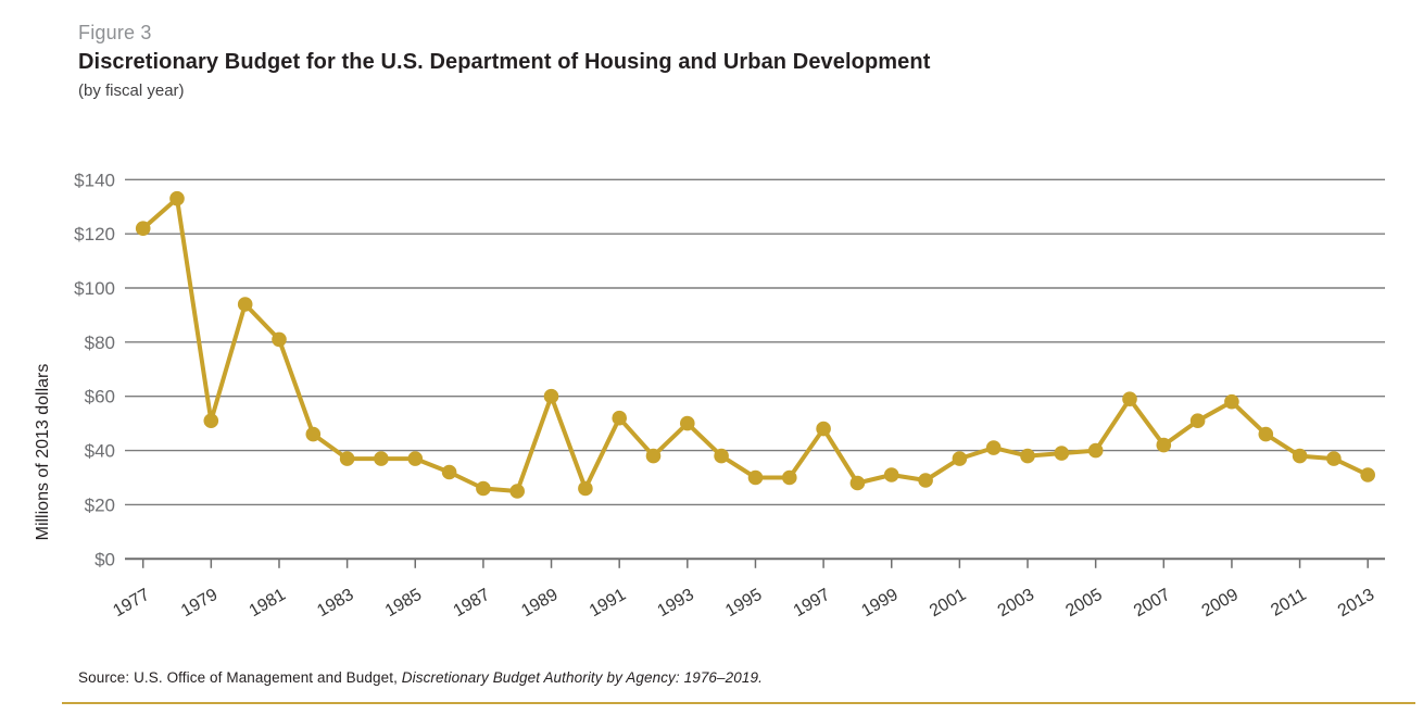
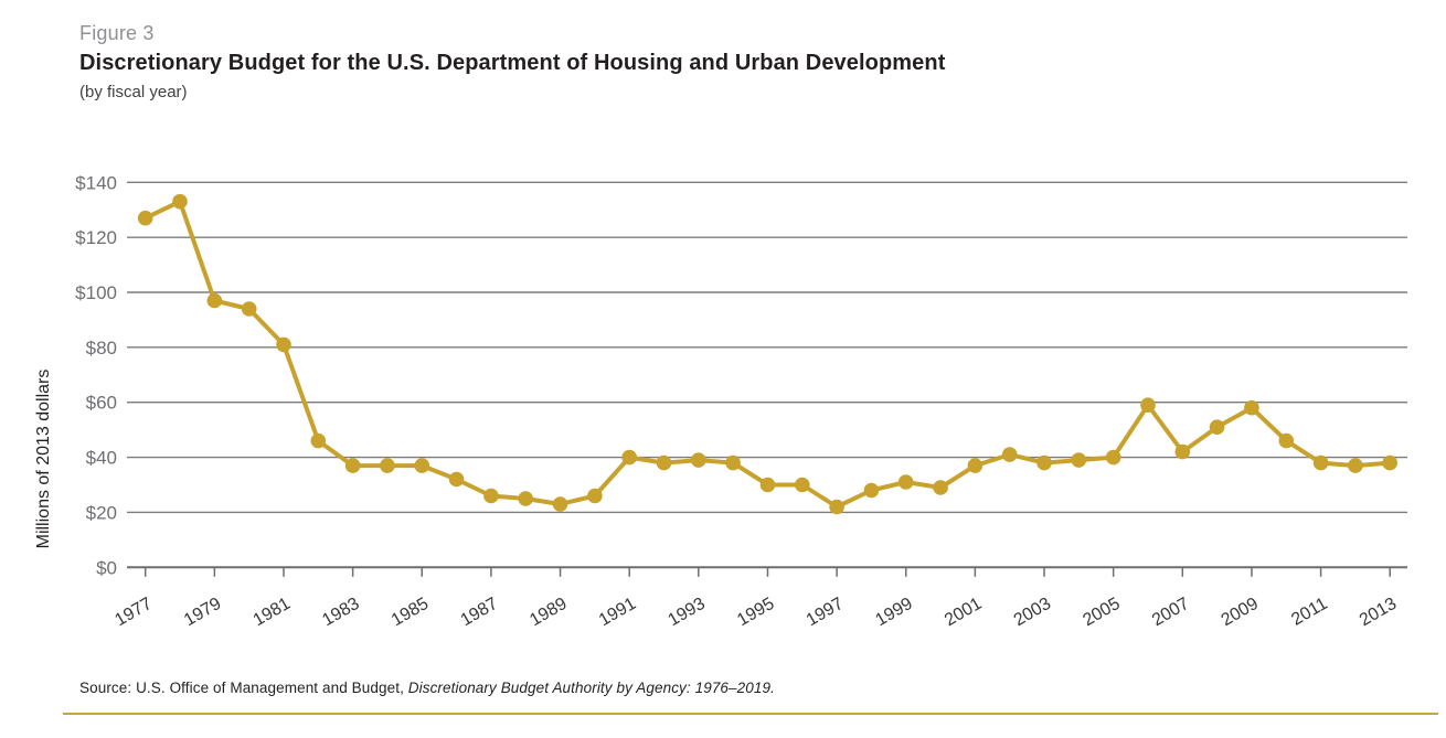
1977: $122 -> $127
1979: $51 -> $97
1989: $60 -> $23
1991: $52 -> $40
1993: $50 -> $39
1997: $48 -> $22
2013: $31 -> $38
